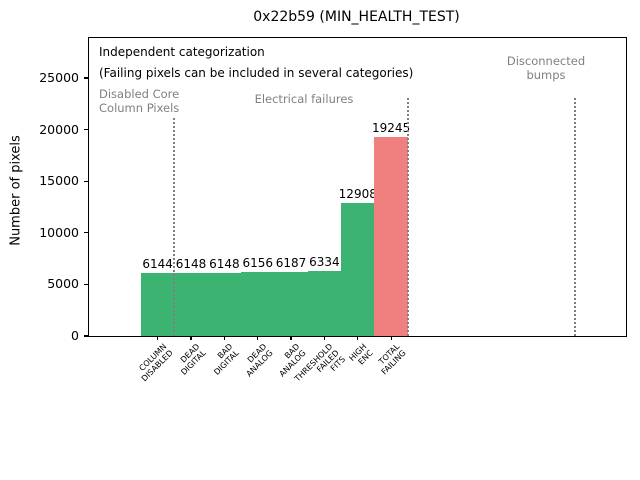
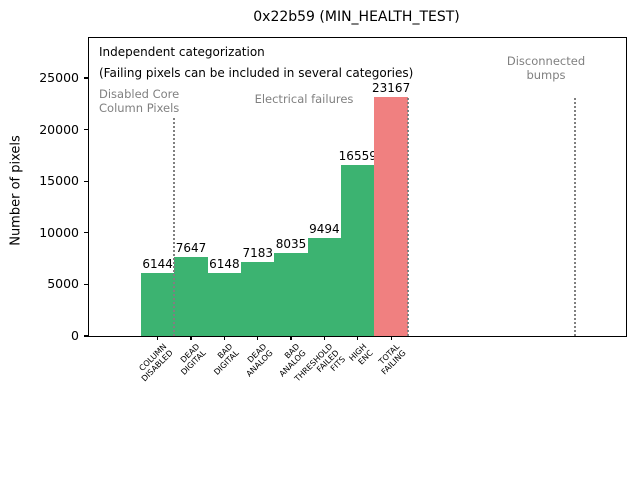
DEAD DIGITAL: 6148 -> 7647
DEAD ANALOG: 6156 -> 7183
BAD ANALOG: 6187 -> 8035
THRESHOLD FAILED FITS: 6334 -> 9494
HIGH ENC: 12908 -> 16559
TOTAL FAILING: 19245 -> 23167
